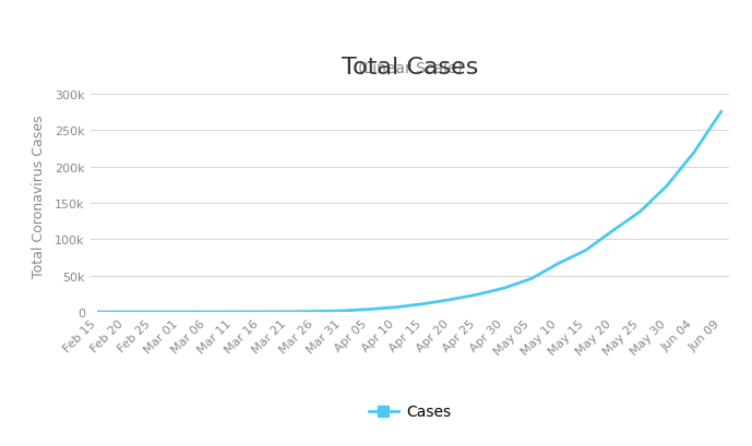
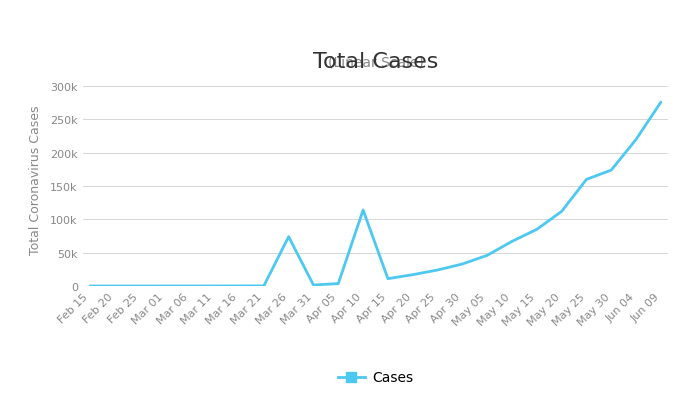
Mar 26: 1k -> 74k
Apr 10: 6k -> 114k
May 25: 138k -> 160k
